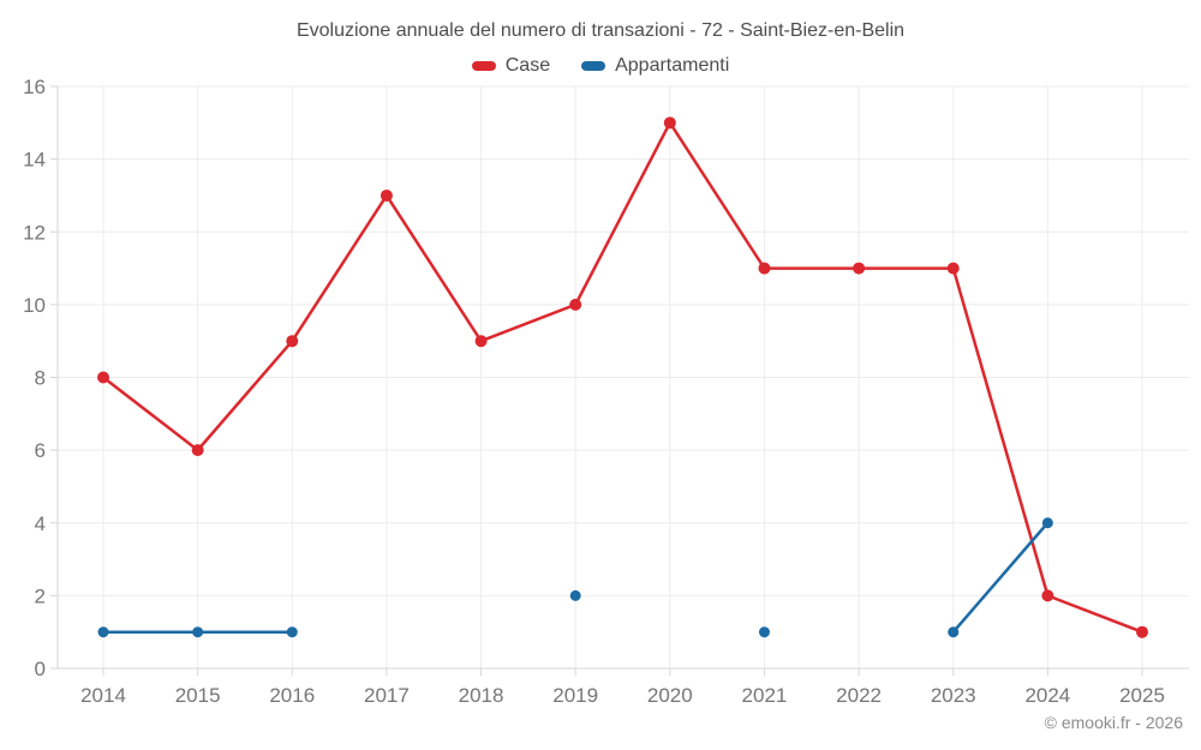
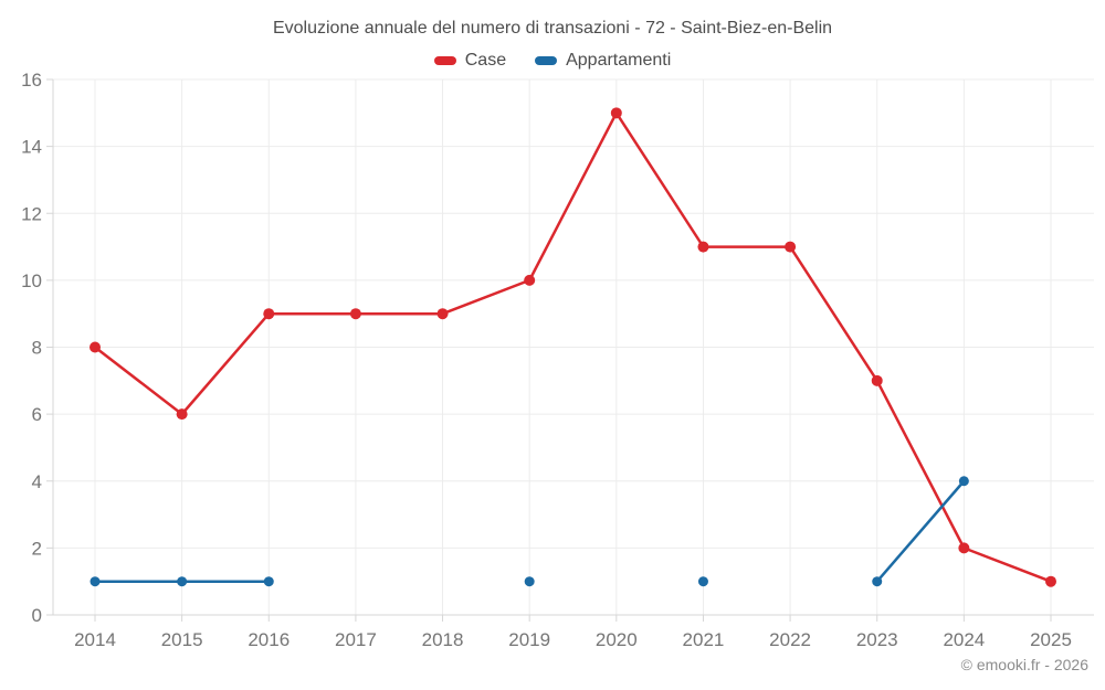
Case/2017: 13 -> 9
Appartamenti/2019: 2 -> 1
Case/2023: 11 -> 7
